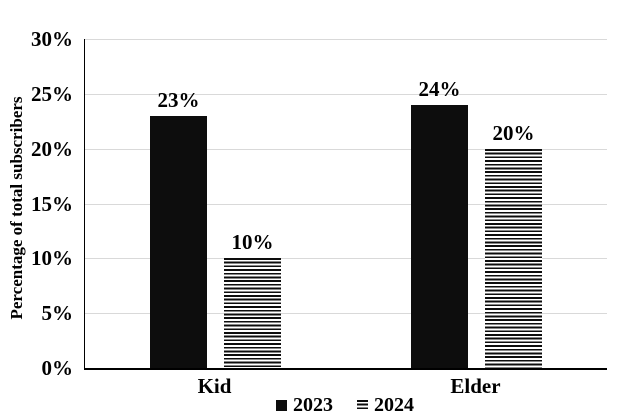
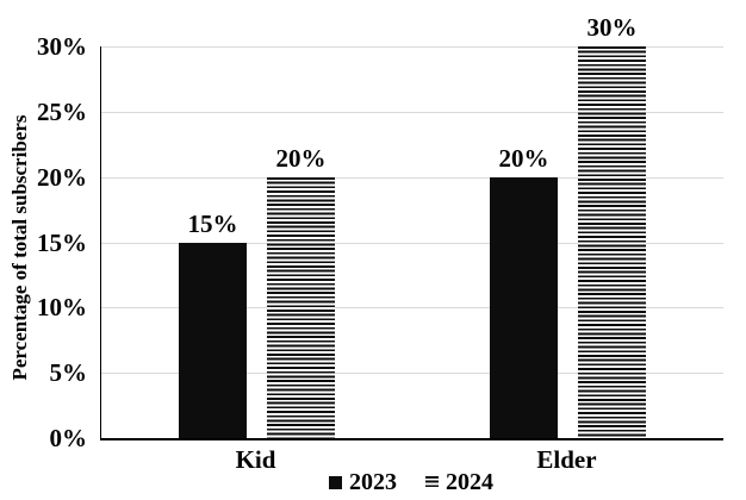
2023/Kid: 23% -> 15%
2024/Kid: 10% -> 20%
2023/Elder: 24% -> 20%
2024/Elder: 20% -> 30%
